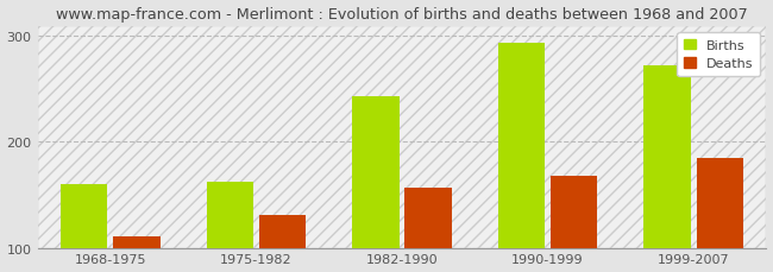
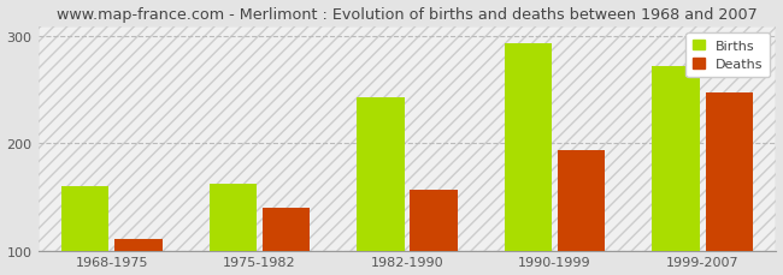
Deaths/1975-1982: 131 -> 140
Deaths/1990-1999: 168 -> 194
Deaths/1999-2007: 185 -> 248
